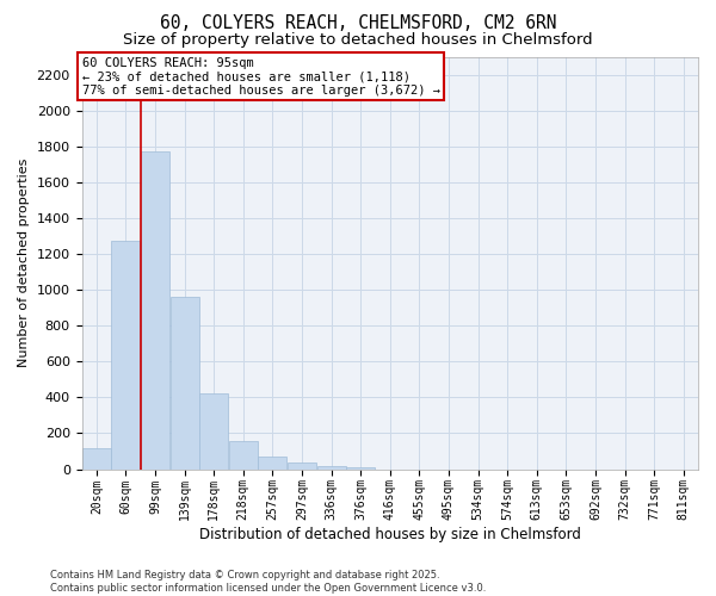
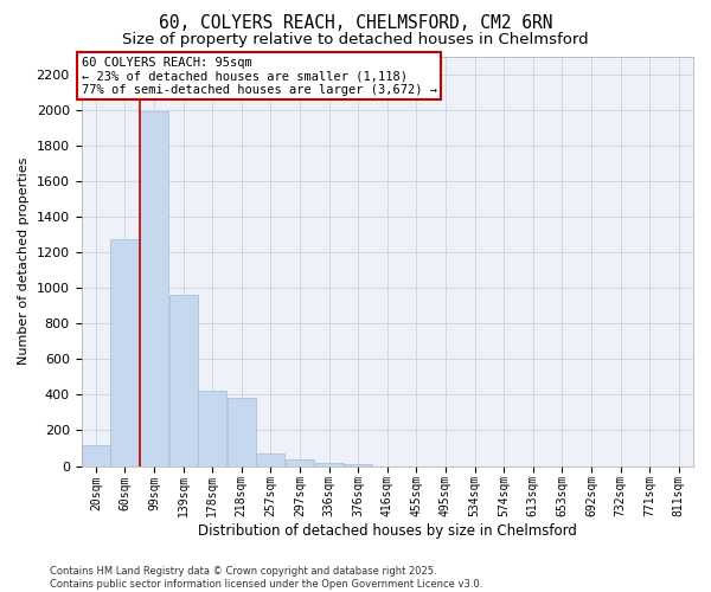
99sqm: 1770 -> 1990
218sqm: 160 -> 380
